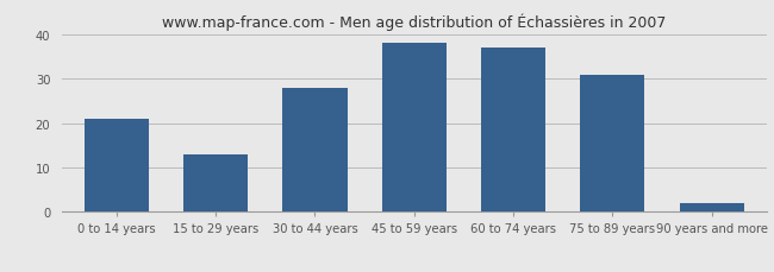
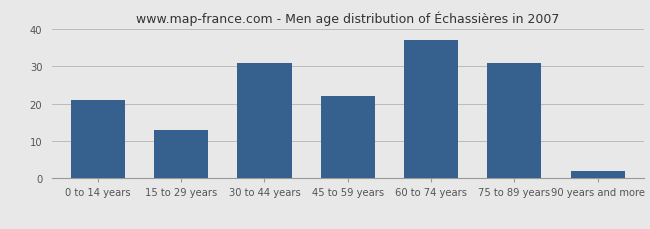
30 to 44 years: 28 -> 31
45 to 59 years: 38 -> 22
